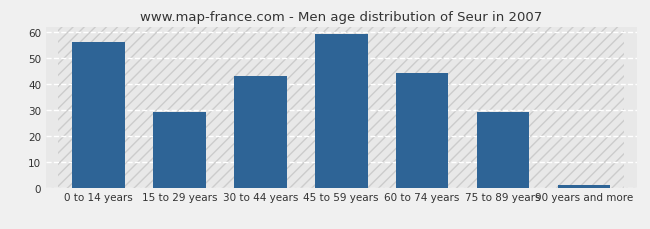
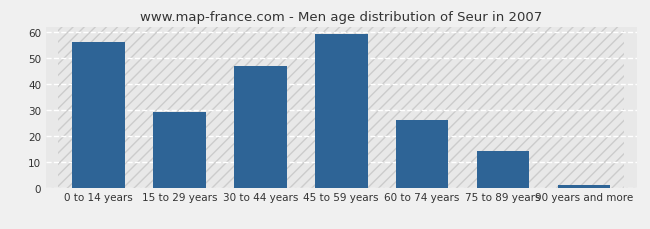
30 to 44 years: 43 -> 47
60 to 74 years: 44 -> 26
75 to 89 years: 29 -> 14
